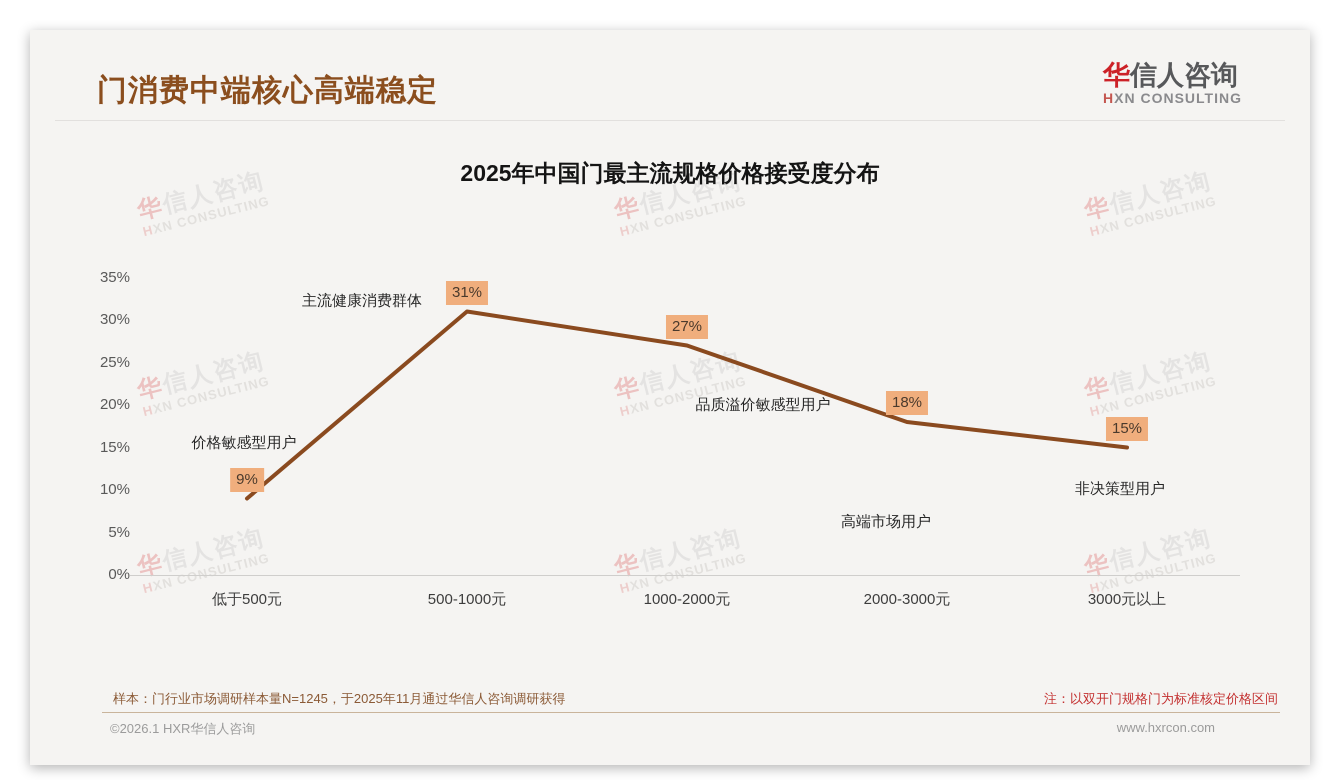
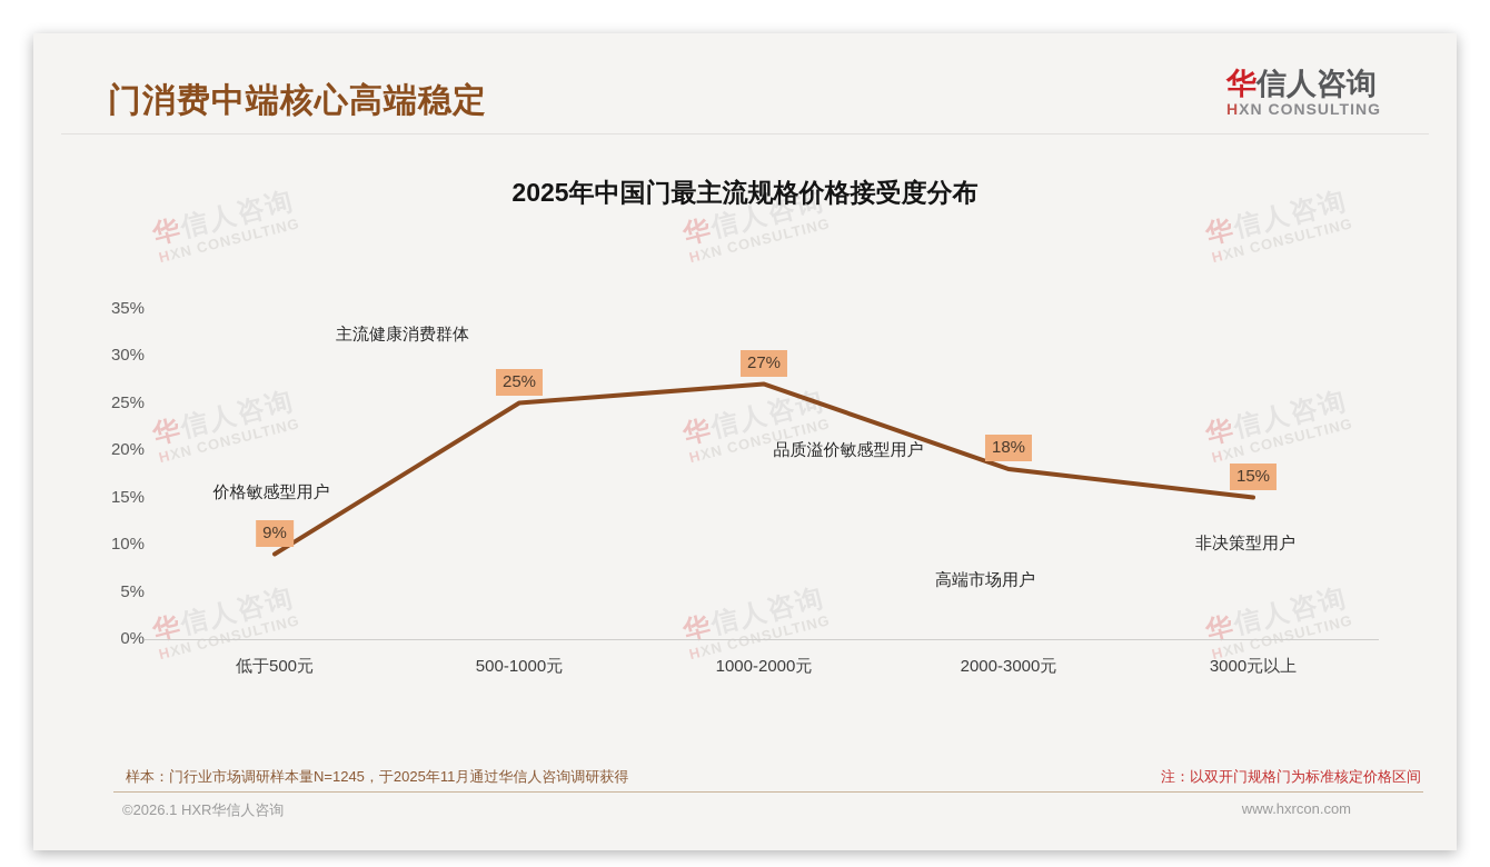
500-1000元: 31% -> 25%
